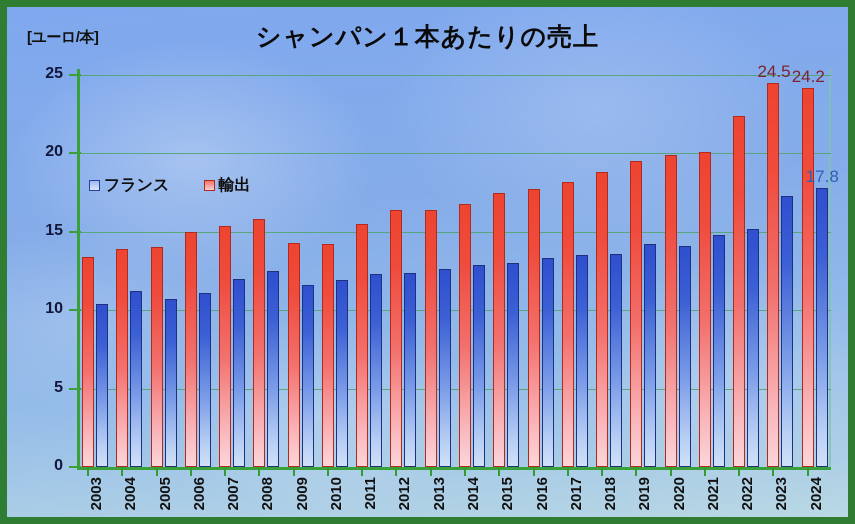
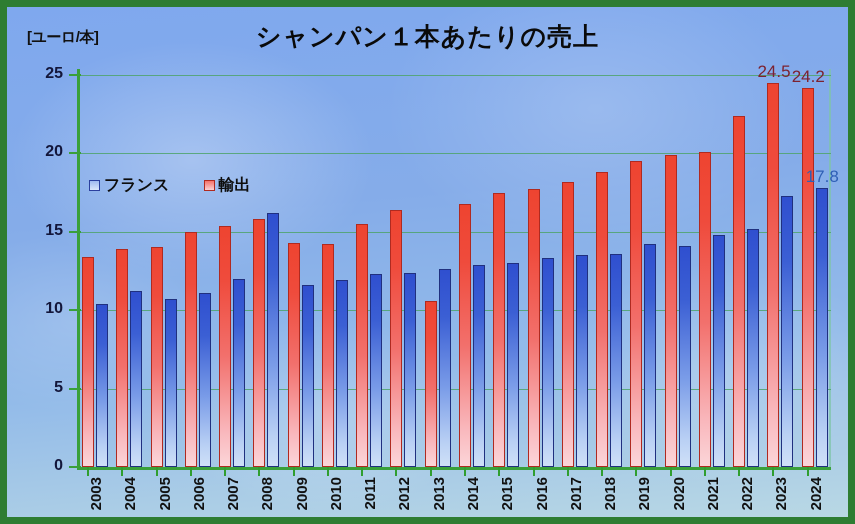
フランス/2008: 12.5 -> 16.2
輸出/2013: 16.4 -> 10.6
